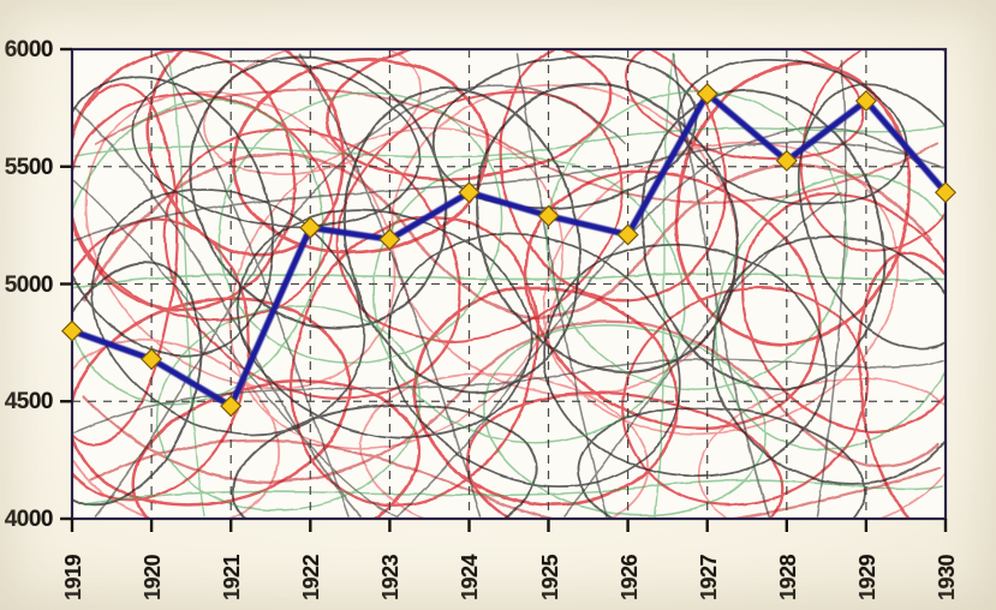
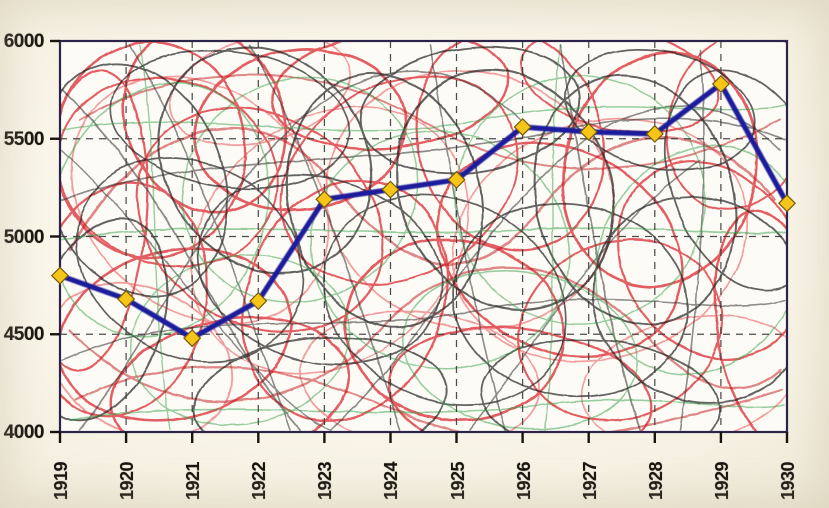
1922: 5240 -> 4670
1924: 5390 -> 5240
1926: 5210 -> 5560
1927: 5810 -> 5540
1930: 5390 -> 5170
